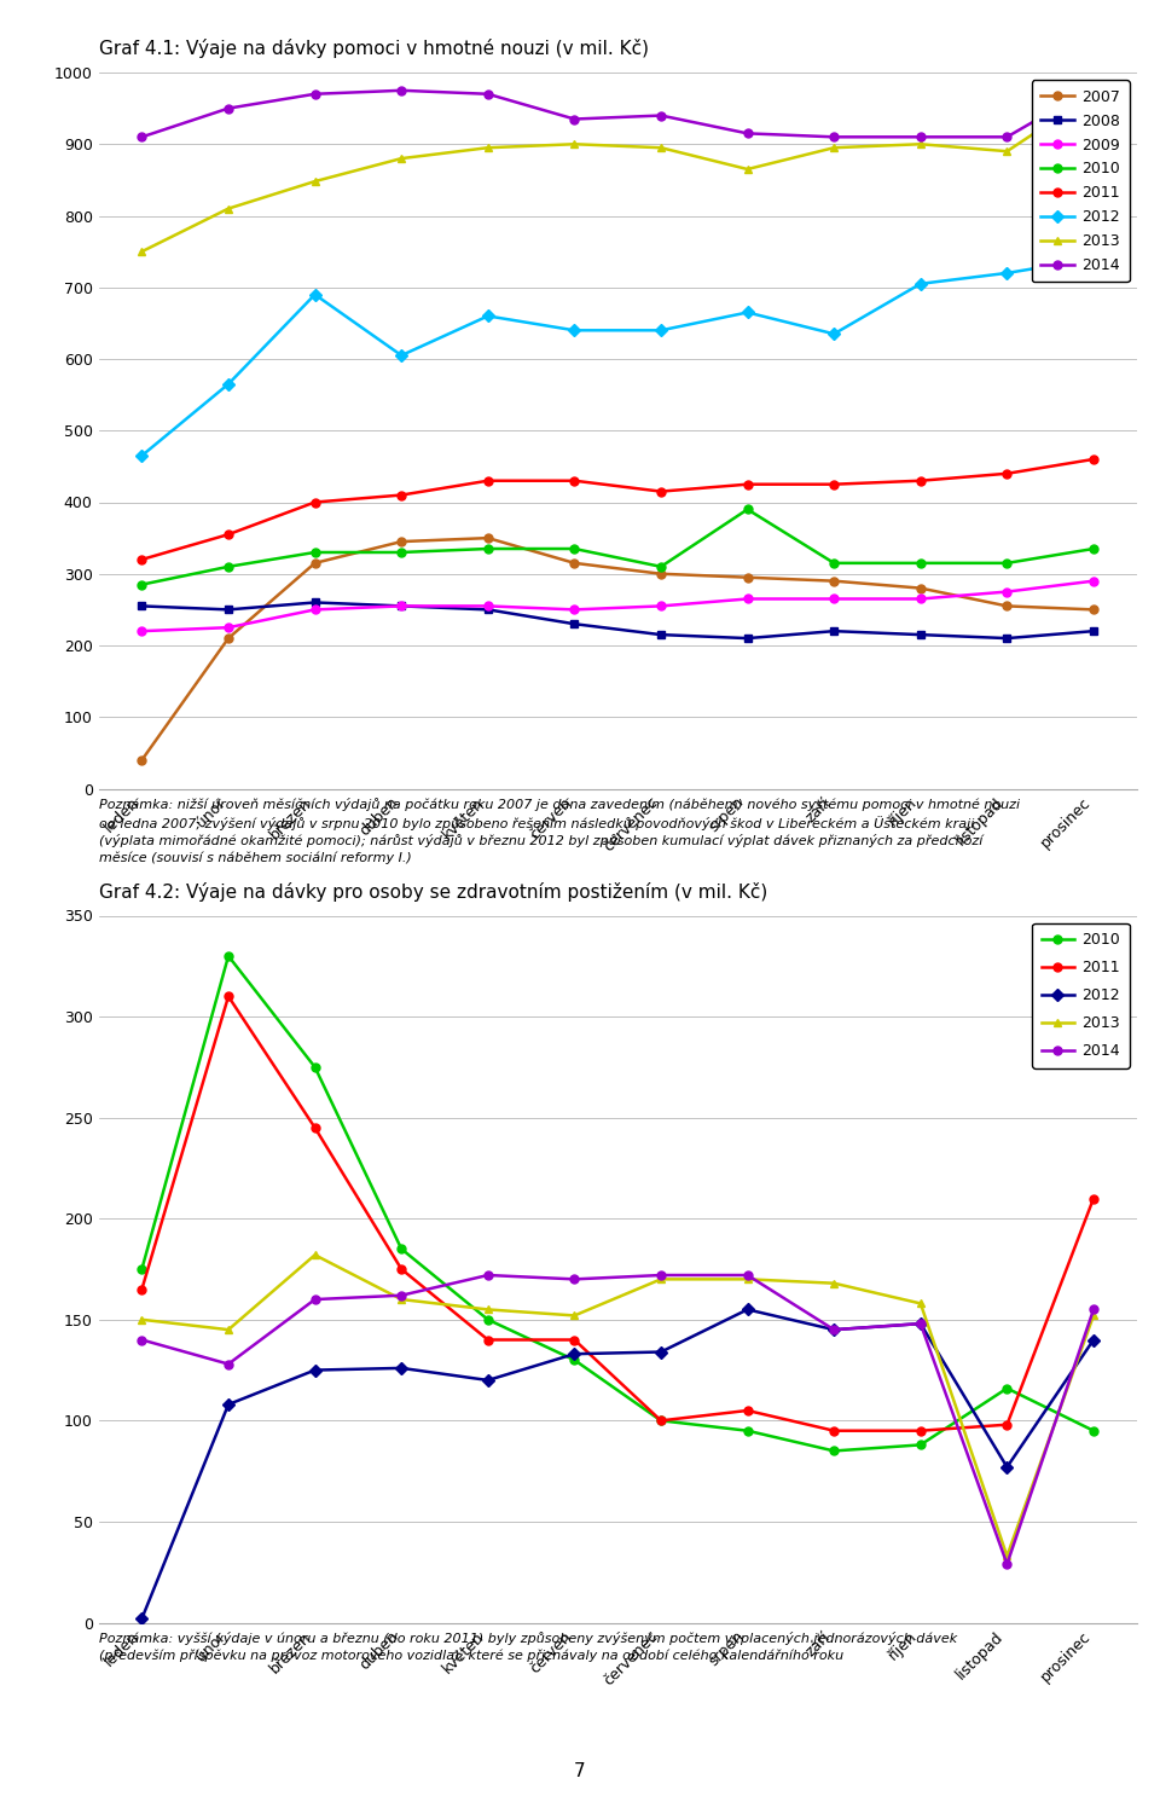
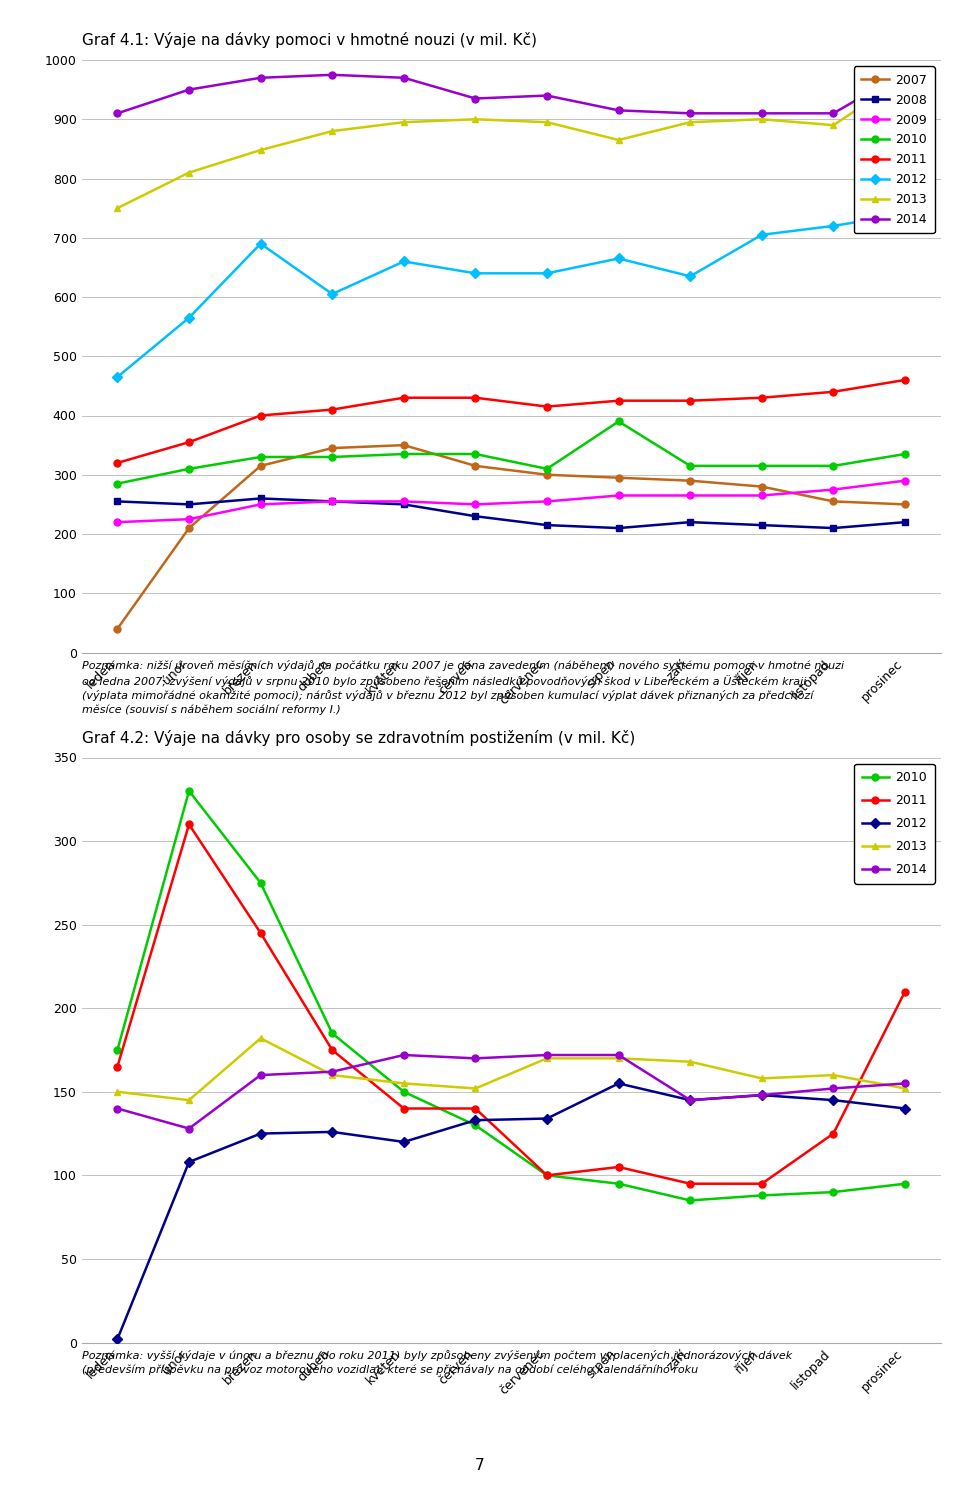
2010/listopad: 116 -> 90
2011/listopad: 98 -> 125
2012/listopad: 77 -> 145
2013/listopad: 33 -> 160
2014/listopad: 29 -> 152
